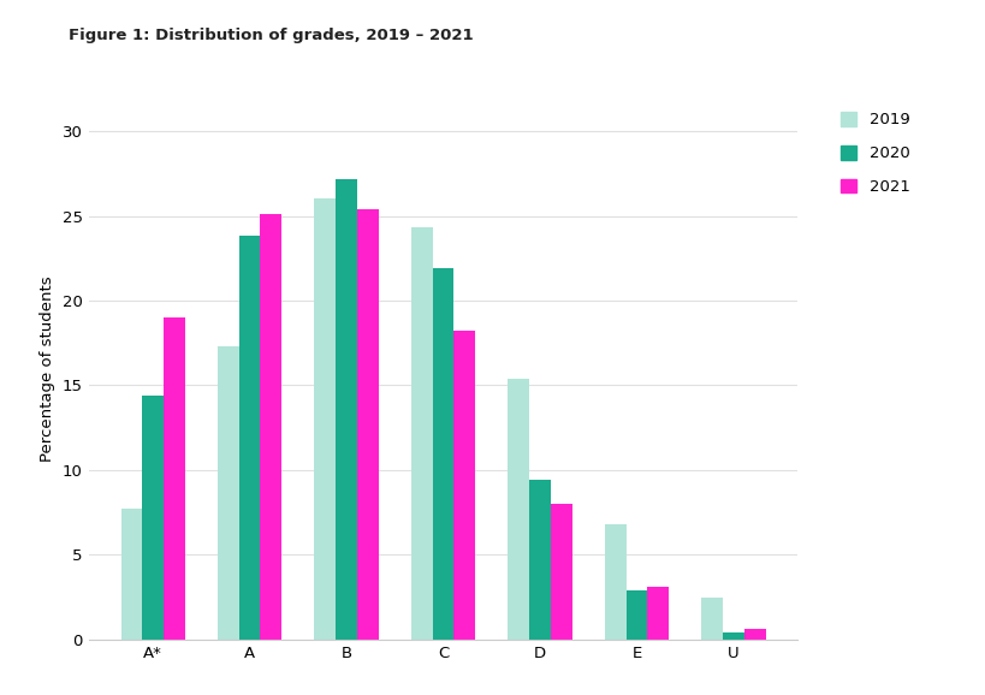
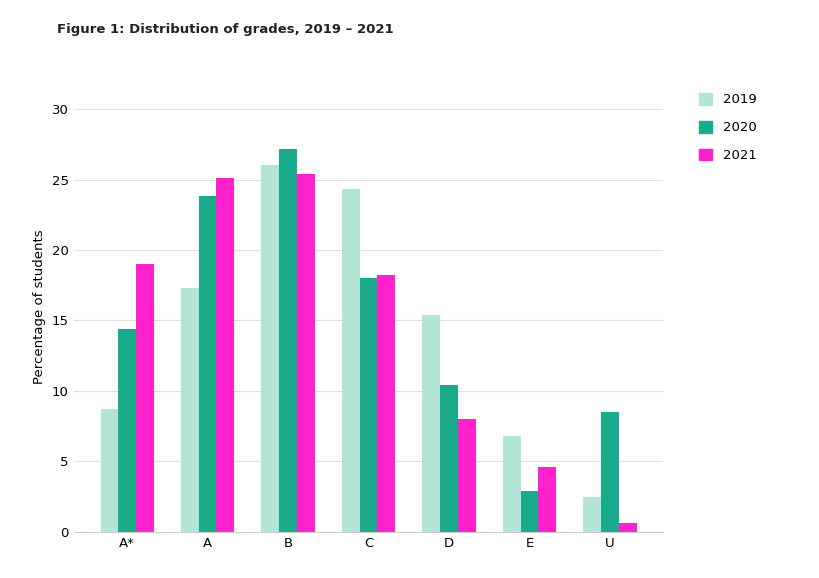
2019/A*: 7.7 -> 8.7
2020/C: 21.9 -> 18.0
2020/D: 9.4 -> 10.4
2021/E: 3.1 -> 4.6
2020/U: 0.4 -> 8.5
